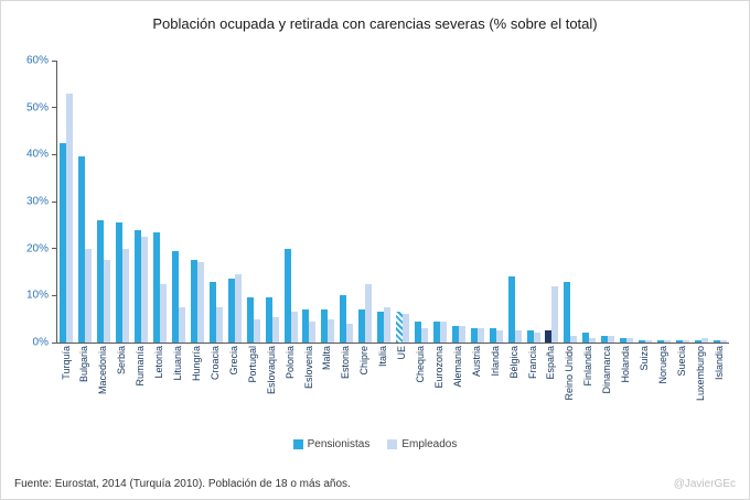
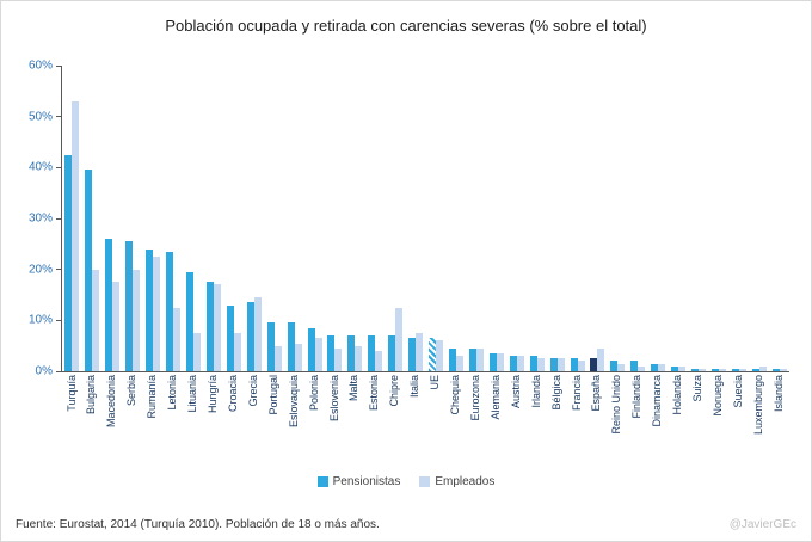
Pensionistas/Polonia: 20% -> 8%
Pensionistas/Estonia: 10% -> 7%
Pensionistas/Bélgica: 14% -> 2%
Empleados/España: 12% -> 4%
Pensionistas/Reino Unido: 13% -> 2%
